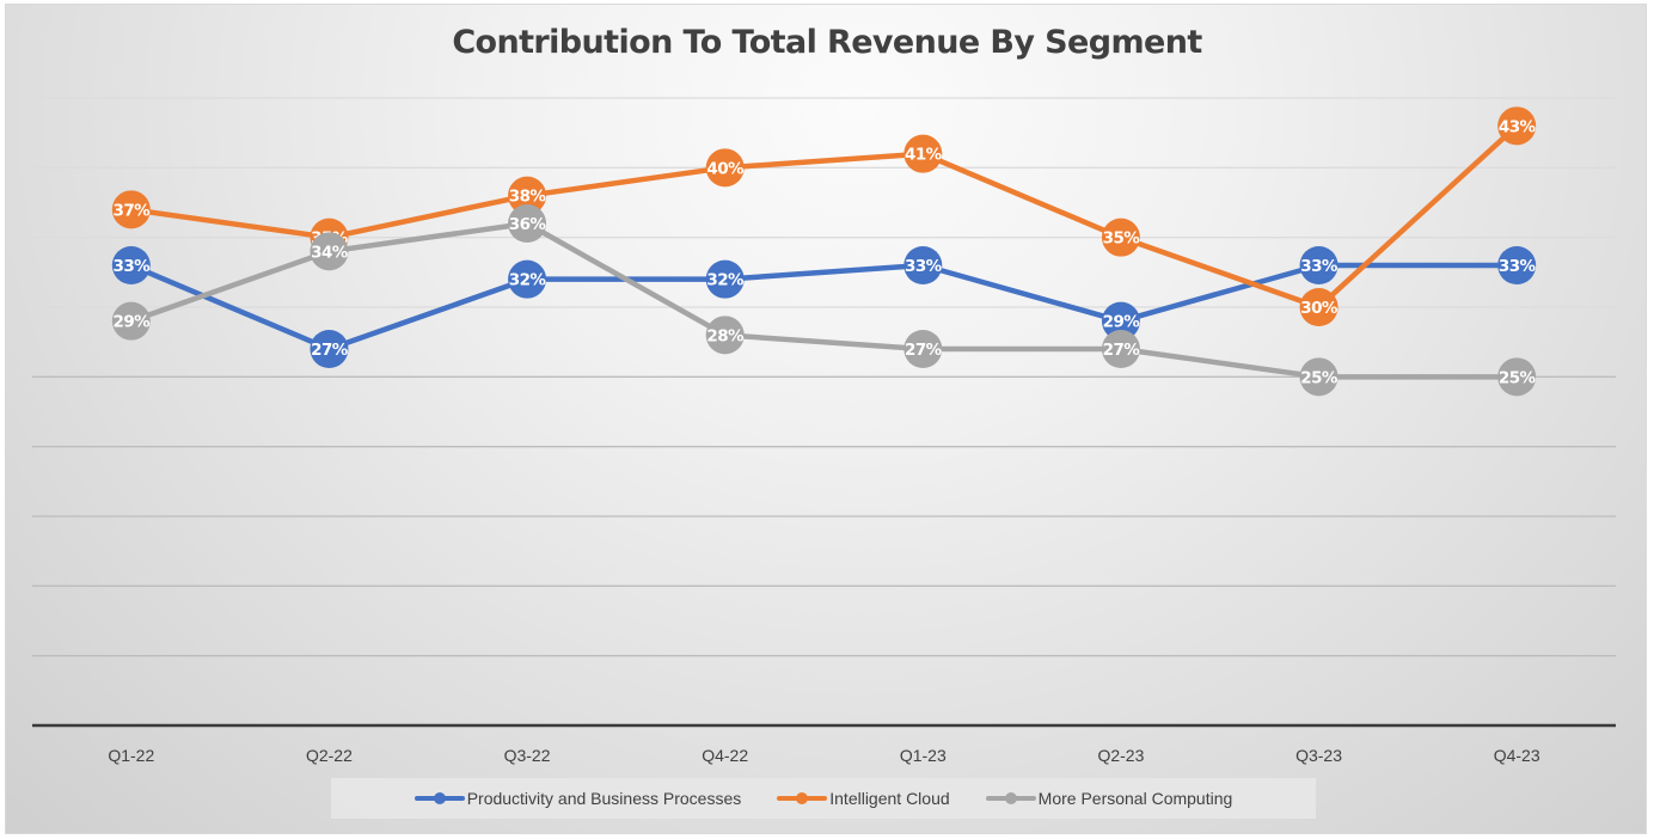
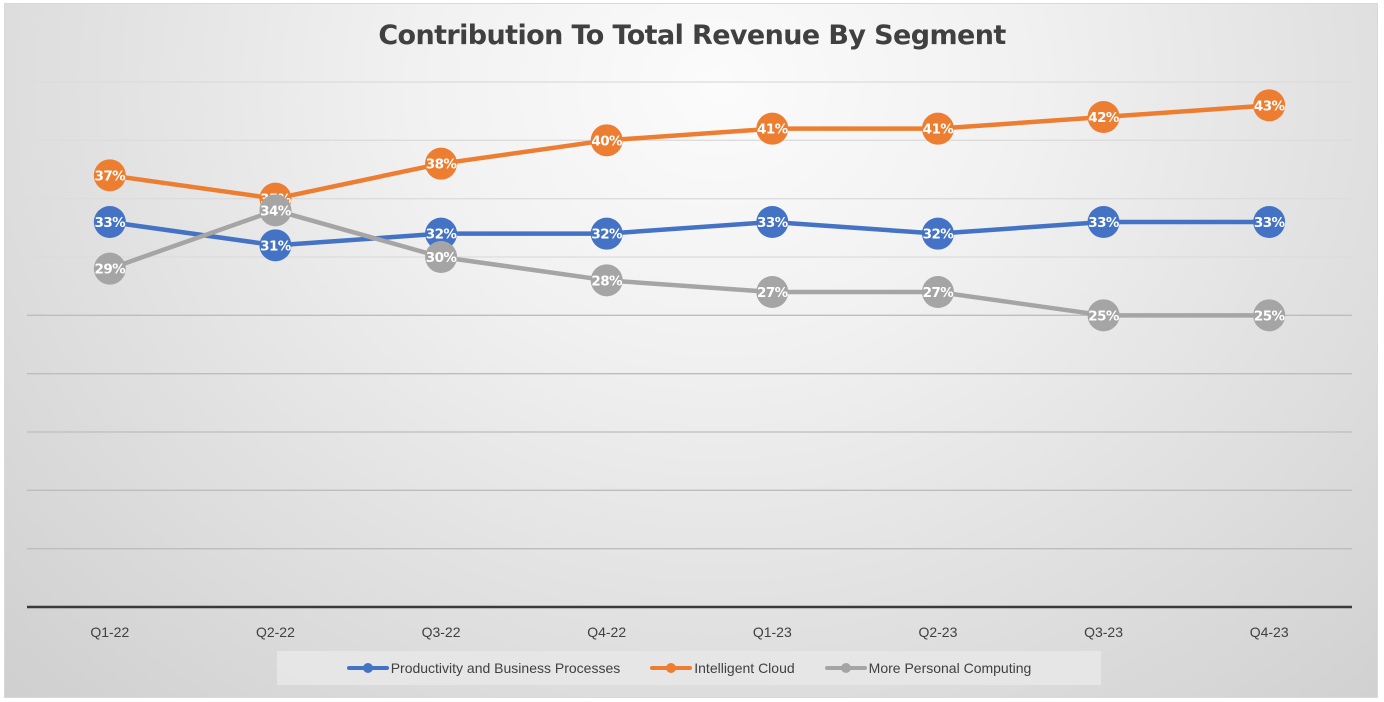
Productivity and Business Processes/Q2-22: 27% -> 31%
More Personal Computing/Q3-22: 36% -> 30%
Productivity and Business Processes/Q2-23: 29% -> 32%
Intelligent Cloud/Q2-23: 35% -> 41%
Intelligent Cloud/Q3-23: 30% -> 42%
